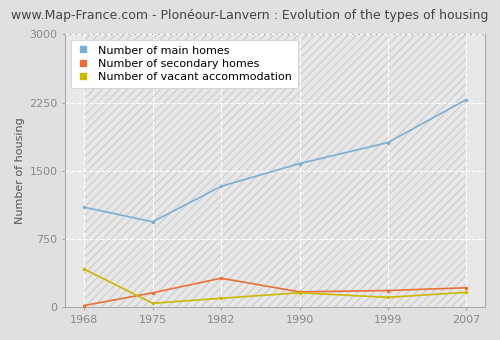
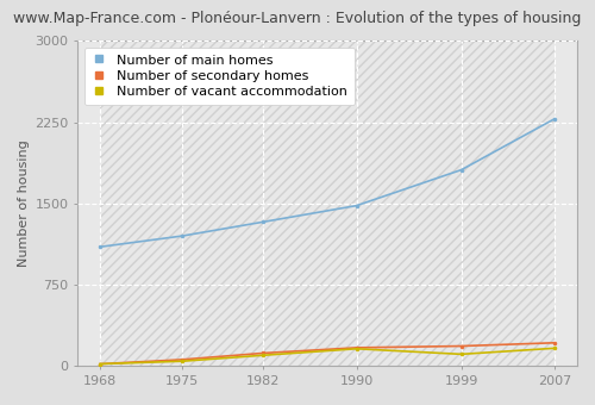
Number of vacant accommodation/1968: 420 -> 20
Number of main homes/1975: 940 -> 1200
Number of secondary homes/1975: 160 -> 60
Number of secondary homes/1982: 320 -> 120
Number of main homes/1990: 1580 -> 1480
